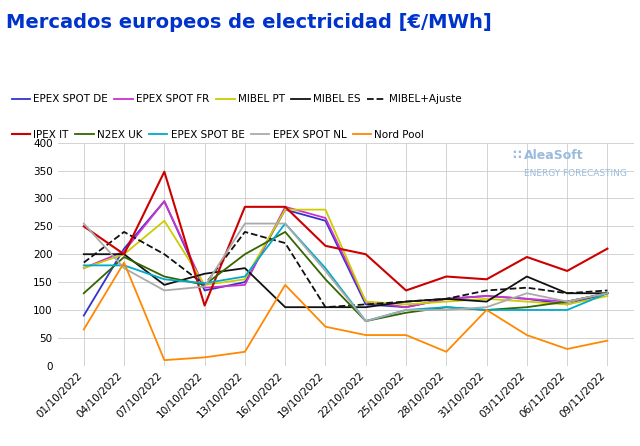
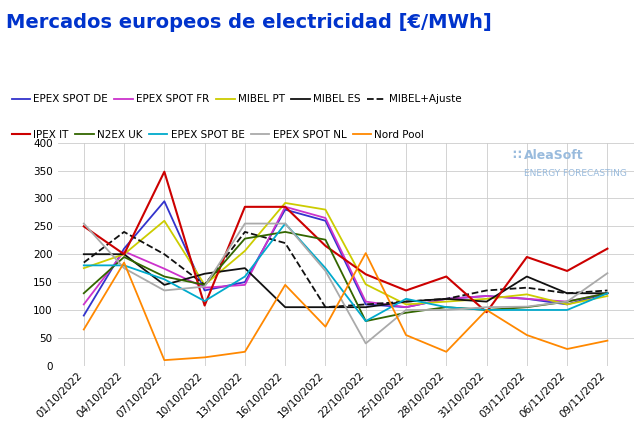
EPEX SPOT FR/01/10/2022: 175 -> 110
EPEX SPOT FR/07/10/2022: 295 -> 174
EPEX SPOT BE/10/10/2022: 148 -> 116
MIBEL PT/13/10/2022: 155 -> 206
N2EX UK/13/10/2022: 200 -> 228
MIBEL PT/16/10/2022: 280 -> 292
N2EX UK/19/10/2022: 155 -> 226
MIBEL PT/22/10/2022: 115 -> 146
IPEX IT/22/10/2022: 200 -> 164
EPEX SPOT NL/22/10/2022: 80 -> 40
Nord Pool/22/10/2022: 55 -> 202
EPEX SPOT BE/25/10/2022: 100 -> 120
IPEX IT/31/10/2022: 155 -> 96
MIBEL PT/03/11/2022: 115 -> 128
EPEX SPOT NL/03/11/2022: 130 -> 106
EPEX SPOT NL/09/11/2022: 130 -> 166
